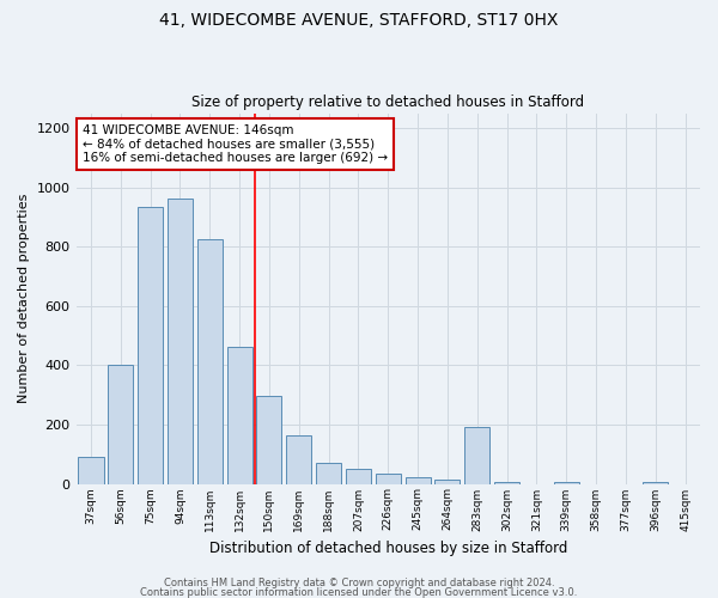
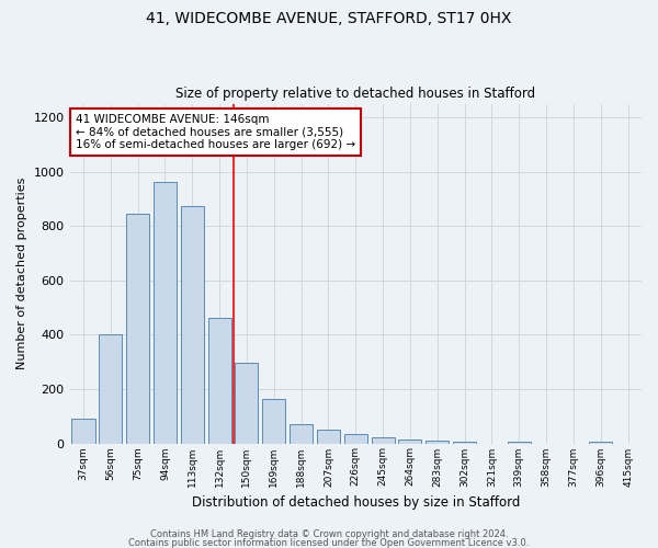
75sqm: 935 -> 845
113sqm: 825 -> 875
283sqm: 190 -> 10
